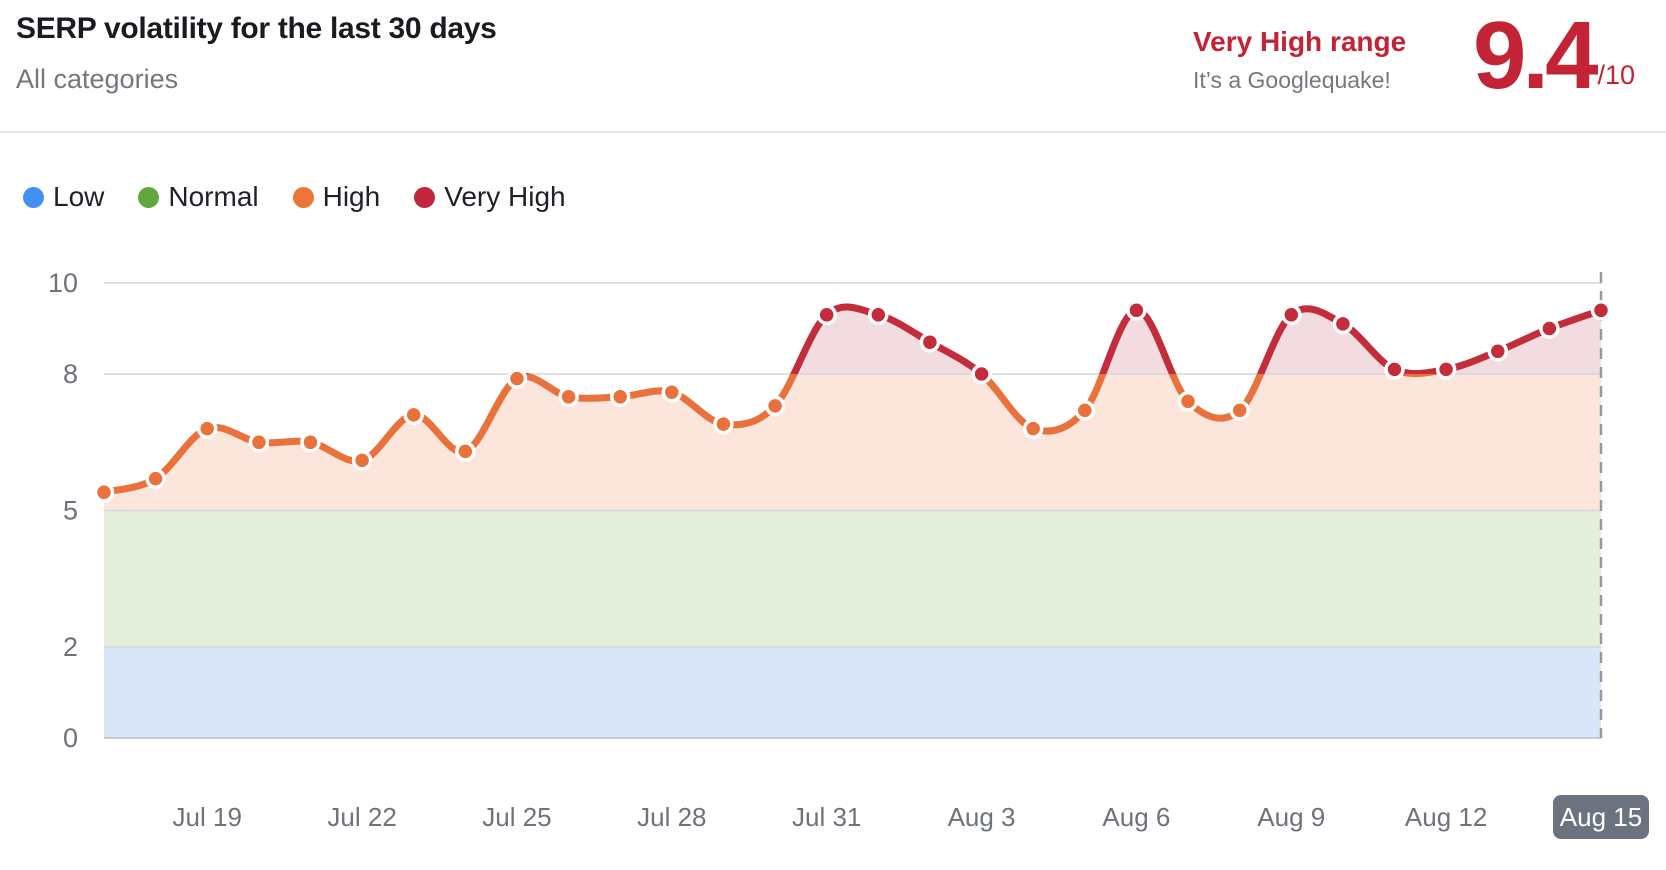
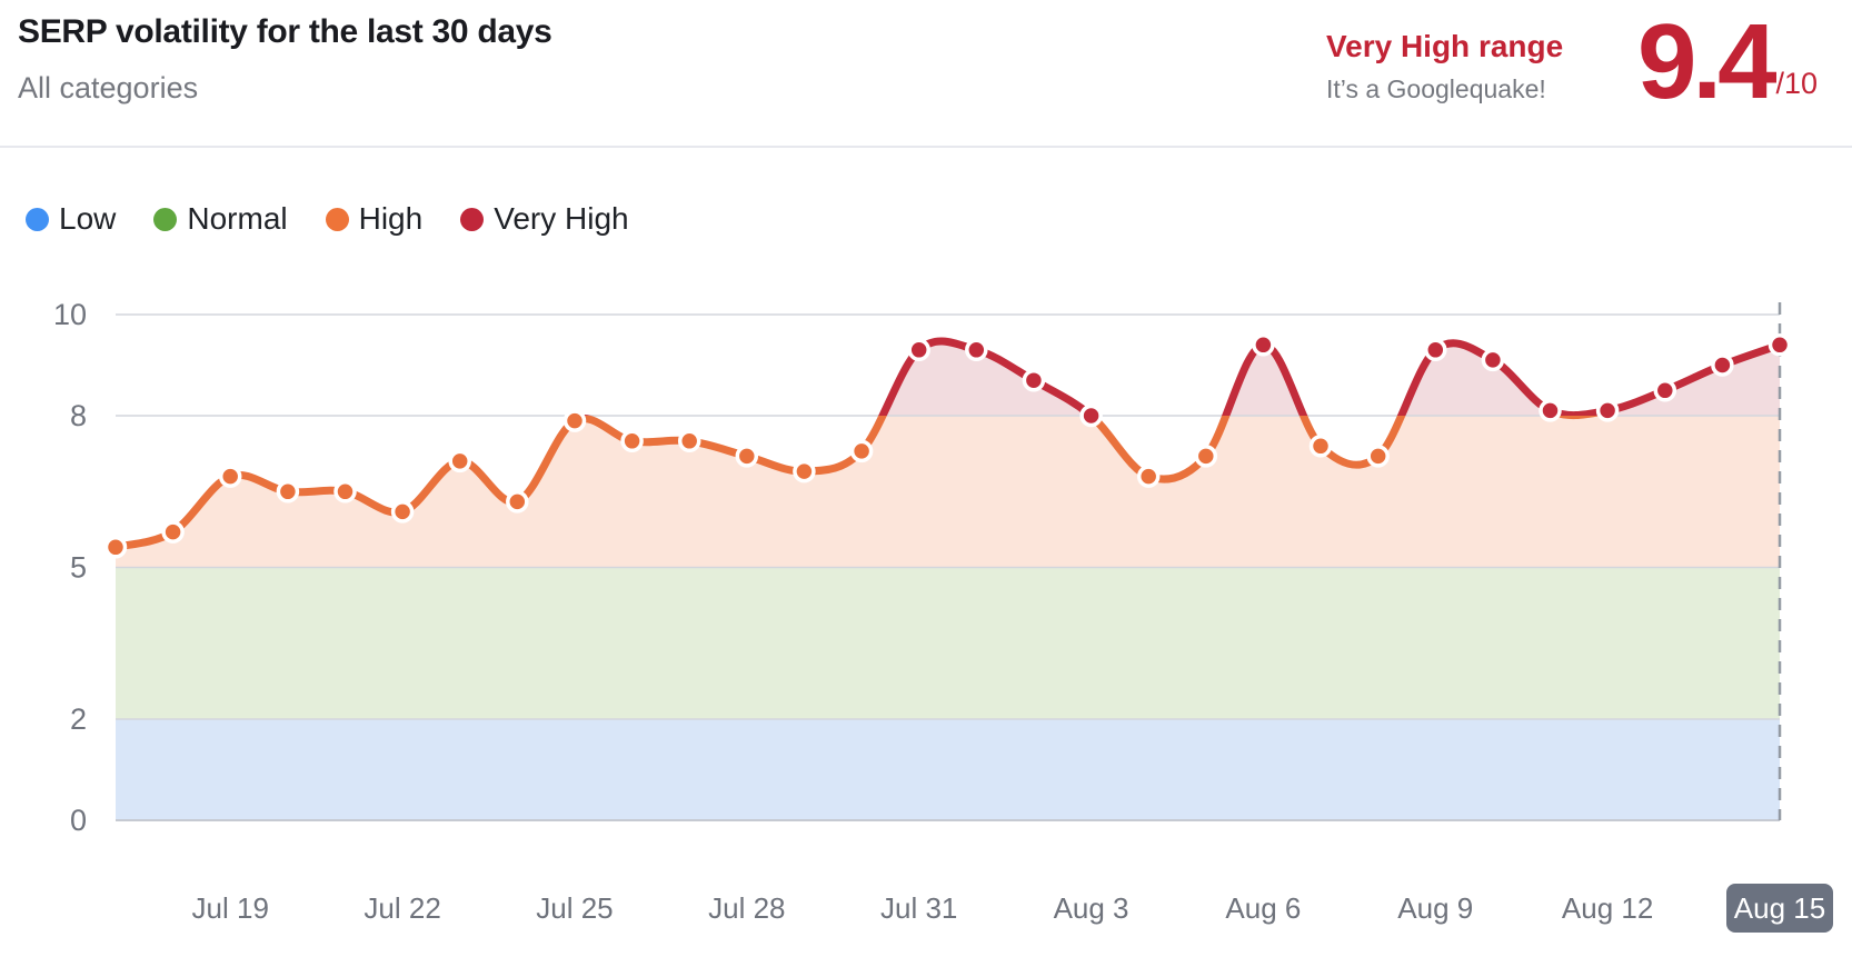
Jul 28: 7.6 -> 7.2
